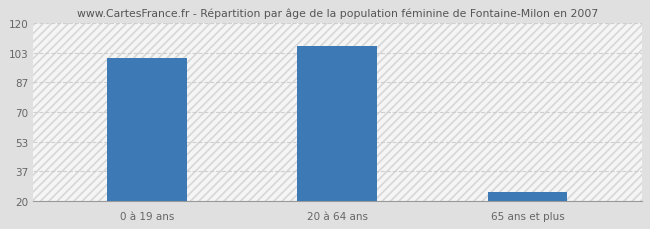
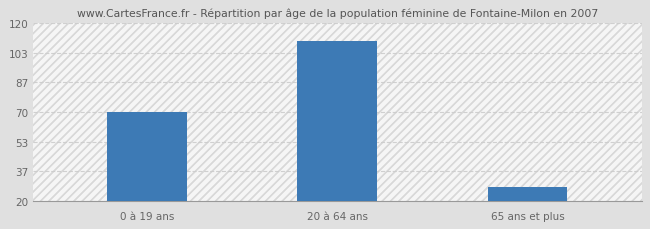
0 à 19 ans: 100 -> 70
20 à 64 ans: 107 -> 110
65 ans et plus: 25 -> 28
